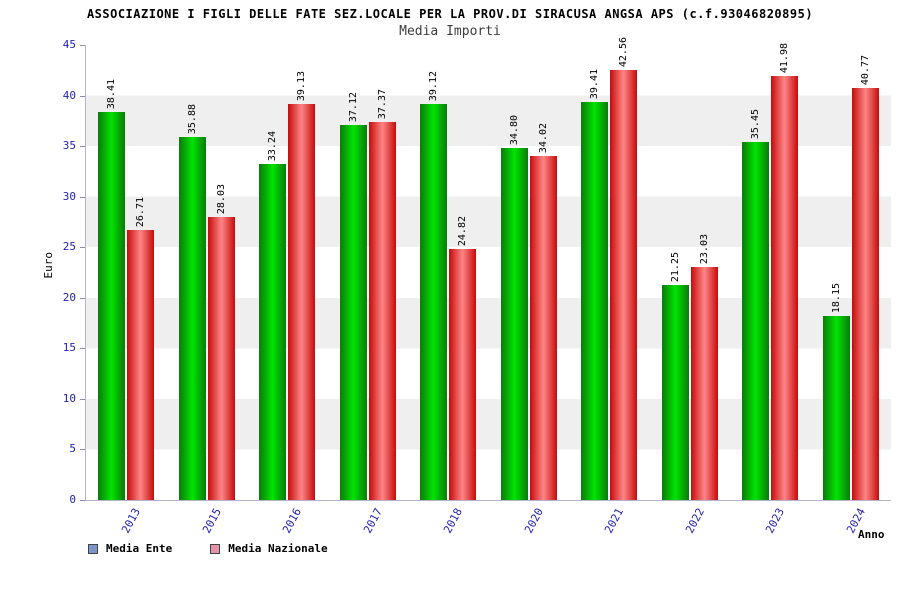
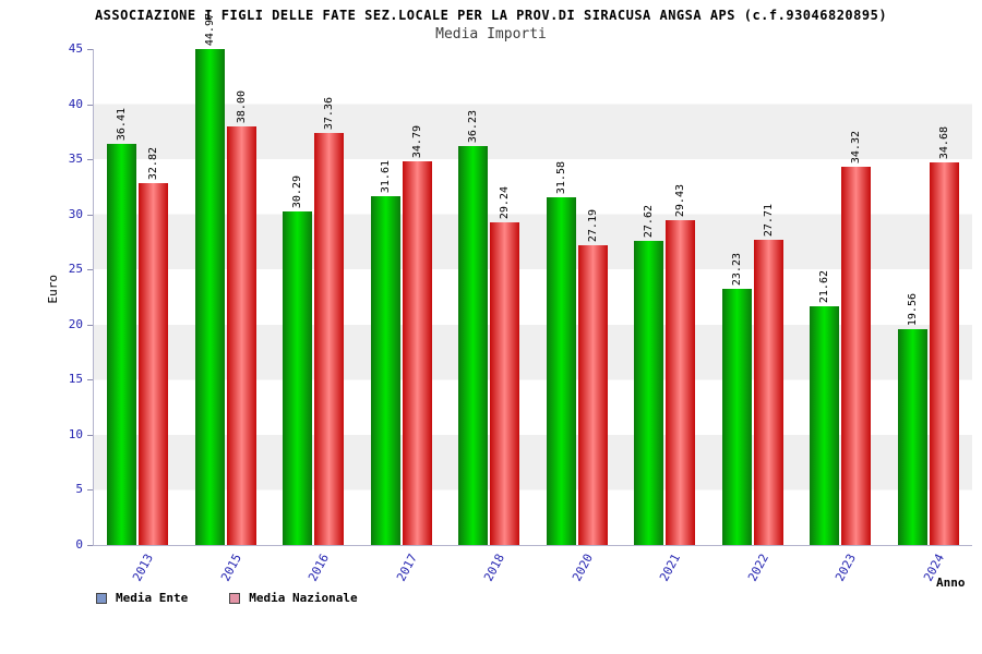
Media Ente/2013: 38.41 -> 36.41
Media Nazionale/2013: 26.71 -> 32.82
Media Ente/2015: 35.88 -> 44.97
Media Nazionale/2015: 28.03 -> 38.00
Media Ente/2016: 33.24 -> 30.29
Media Nazionale/2016: 39.13 -> 37.36
Media Ente/2017: 37.12 -> 31.61
Media Nazionale/2017: 37.37 -> 34.79
Media Ente/2018: 39.12 -> 36.23
Media Nazionale/2018: 24.82 -> 29.24
Media Ente/2020: 34.80 -> 31.58
Media Nazionale/2020: 34.02 -> 27.19
Media Ente/2021: 39.41 -> 27.62
Media Nazionale/2021: 42.56 -> 29.43
Media Ente/2022: 21.25 -> 23.23
Media Nazionale/2022: 23.03 -> 27.71
Media Ente/2023: 35.45 -> 21.62
Media Nazionale/2023: 41.98 -> 34.32
Media Ente/2024: 18.15 -> 19.56
Media Nazionale/2024: 40.77 -> 34.68
